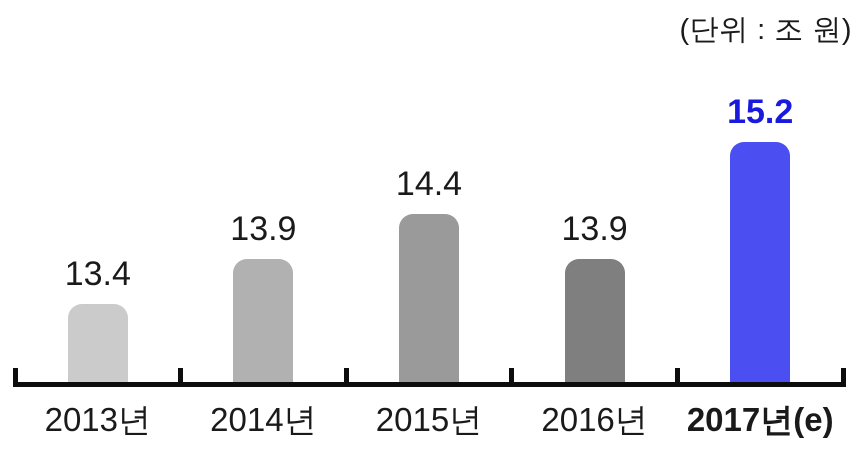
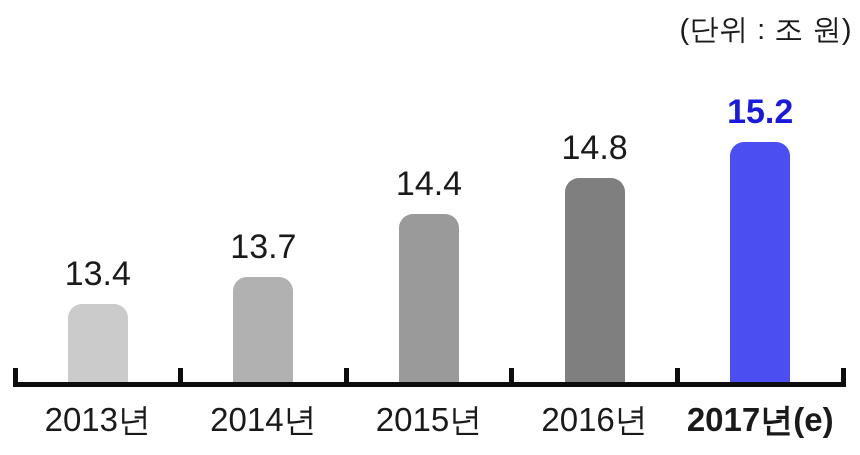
2014년: 13.9 -> 13.7
2016년: 13.9 -> 14.8
